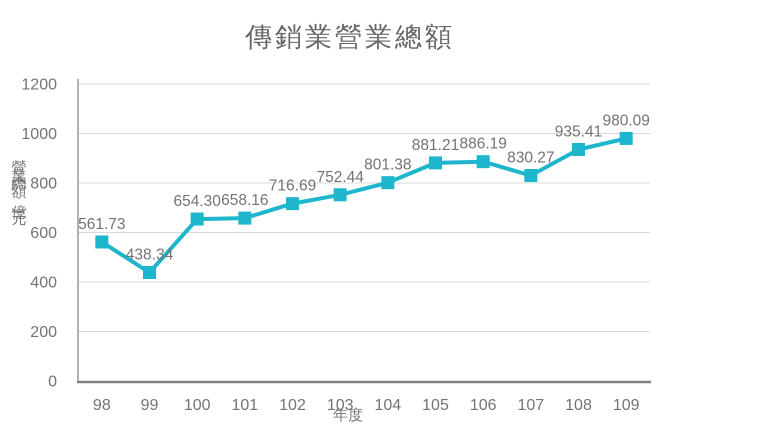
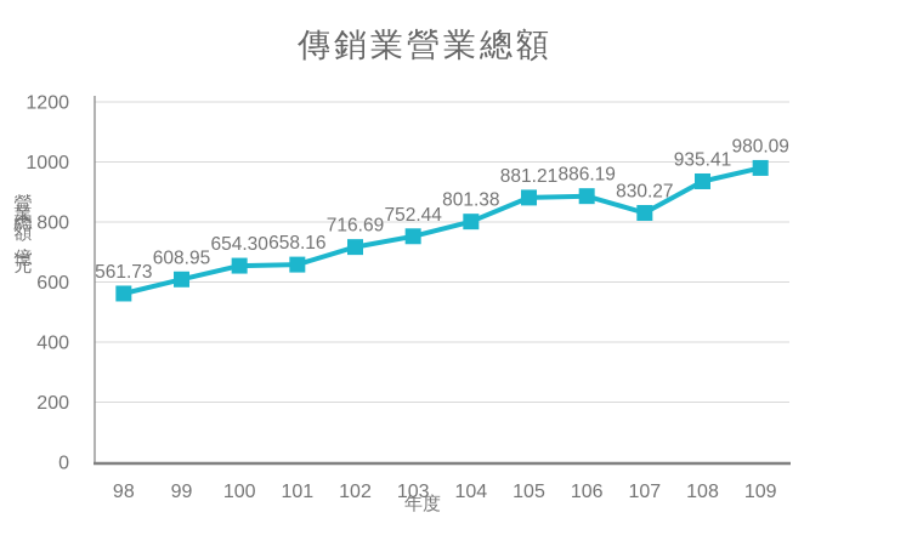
99: 438.34 -> 608.95
